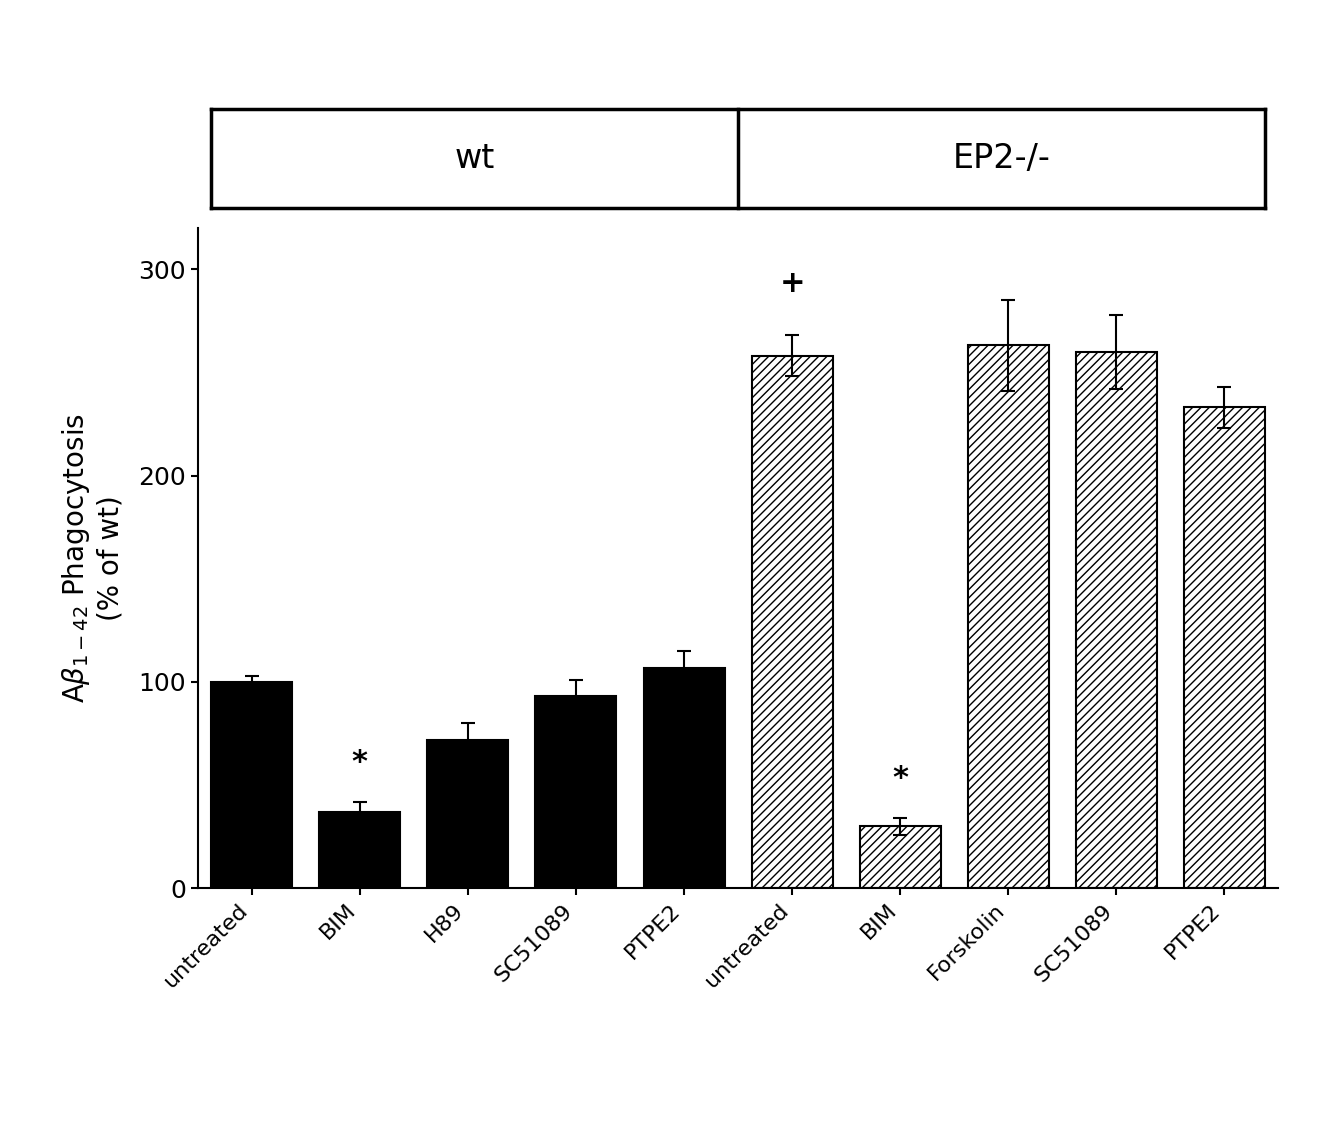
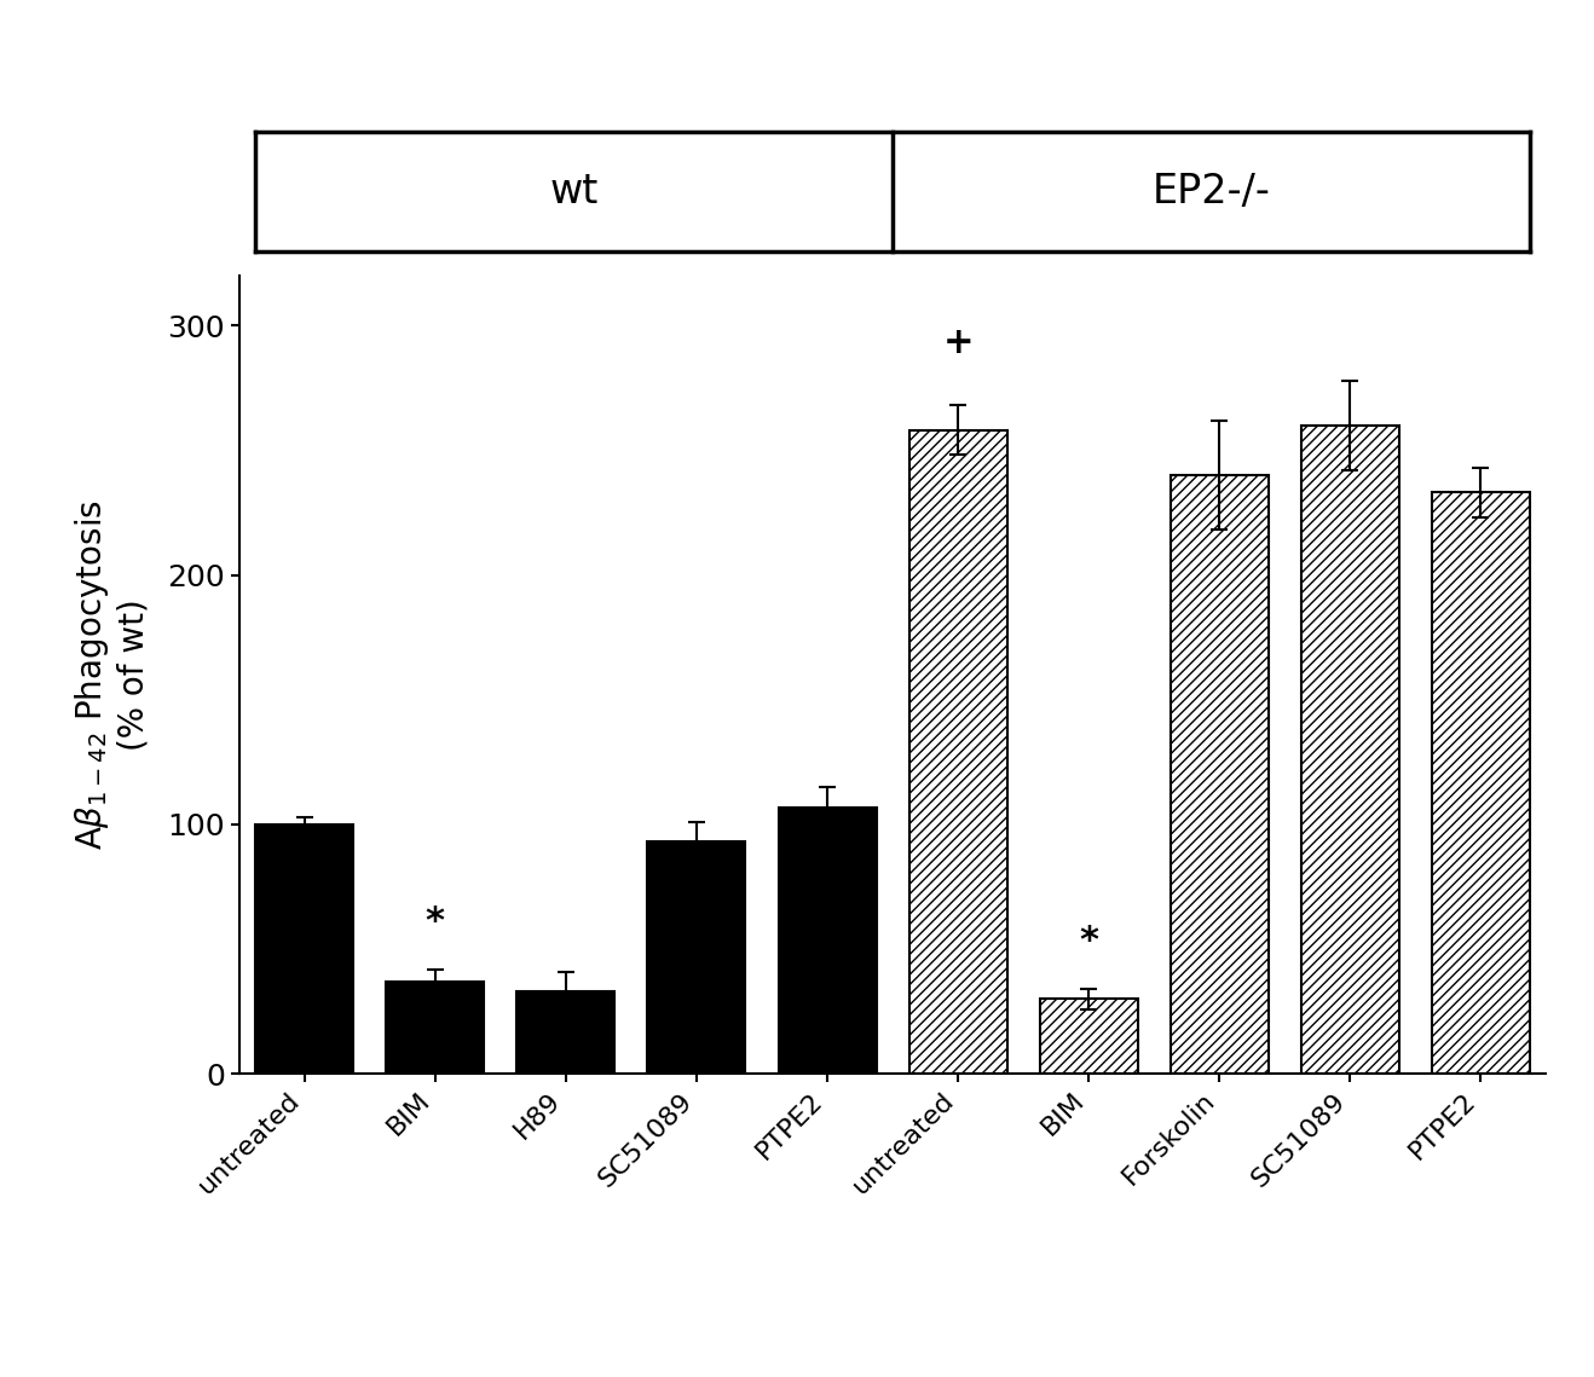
H89: 72 -> 33
Forskolin: 263 -> 240
